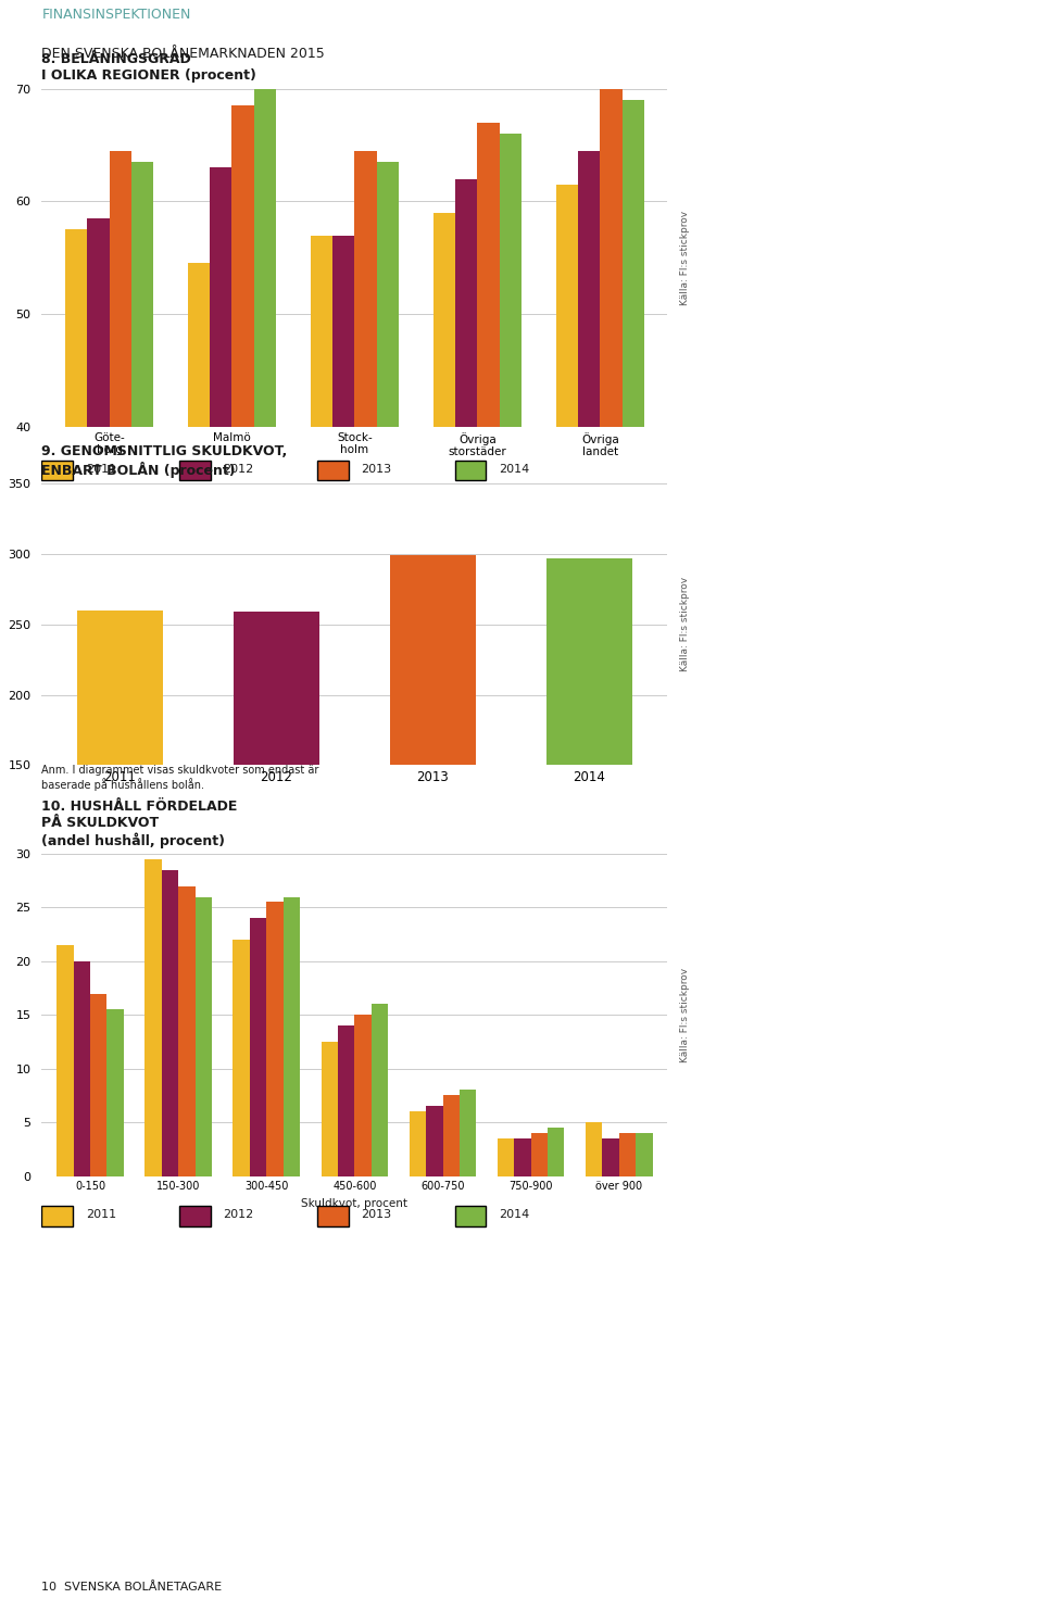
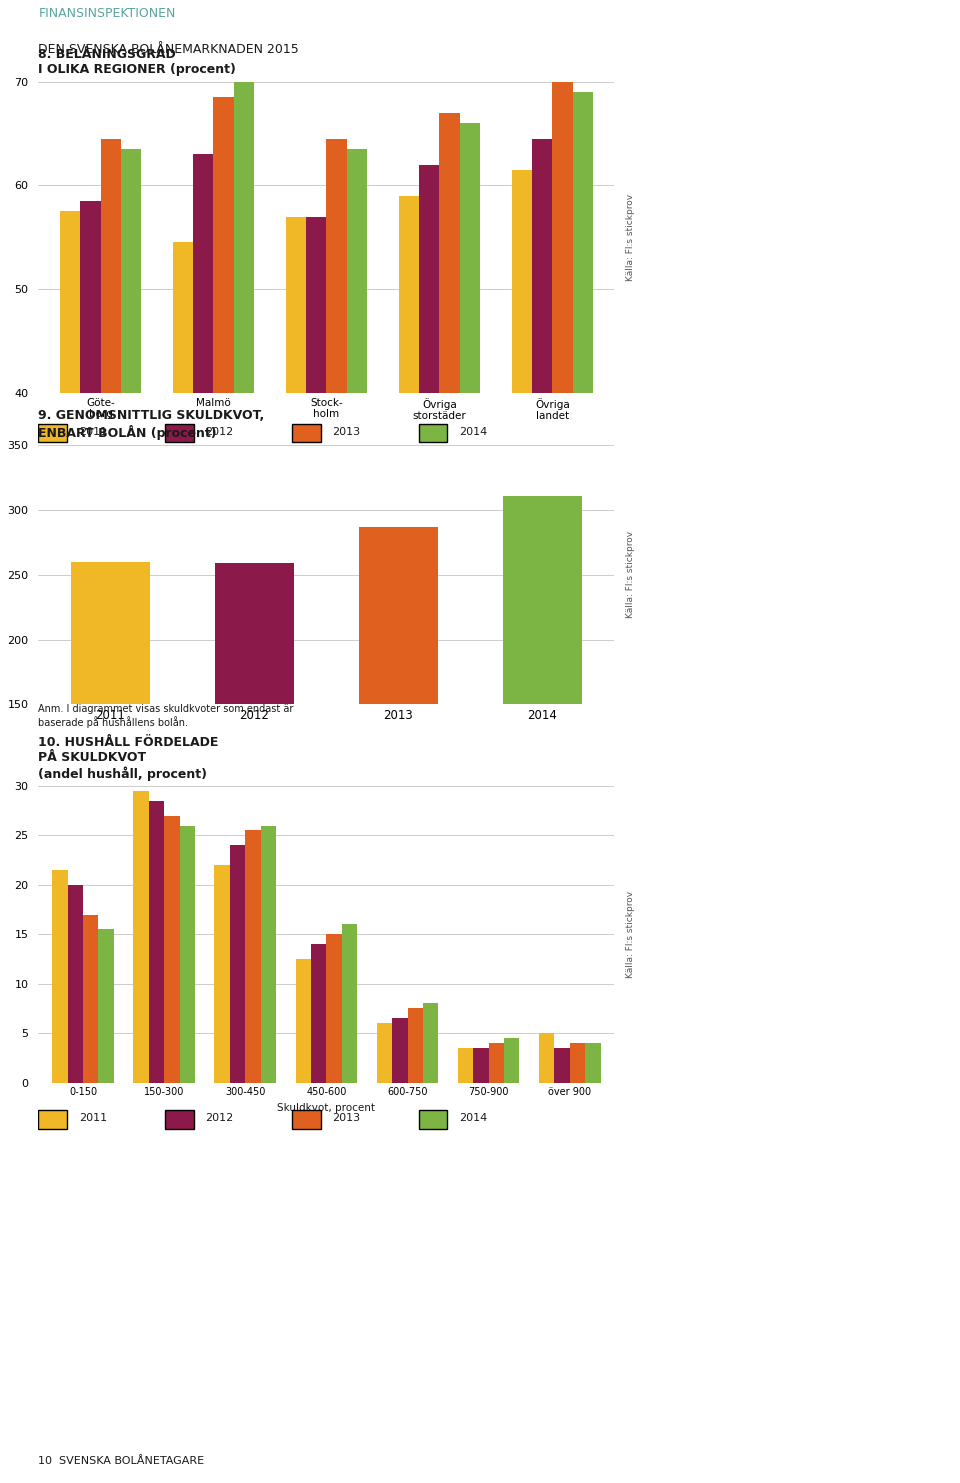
9. GENOMSNITTLIG SKULDKVOT, ENBART BOLÅN (procent)/2013: 299 -> 287
9. GENOMSNITTLIG SKULDKVOT, ENBART BOLÅN (procent)/2014: 297 -> 311
